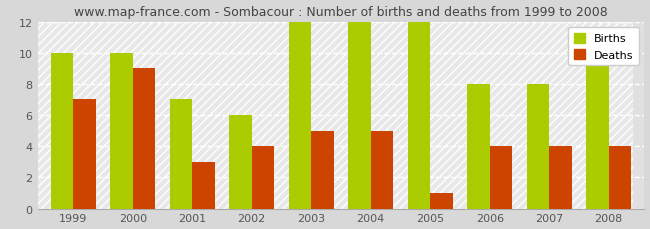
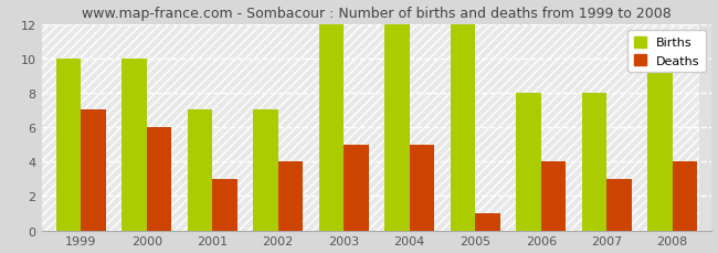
Deaths/2000: 9 -> 6
Births/2002: 6 -> 7
Deaths/2007: 4 -> 3
